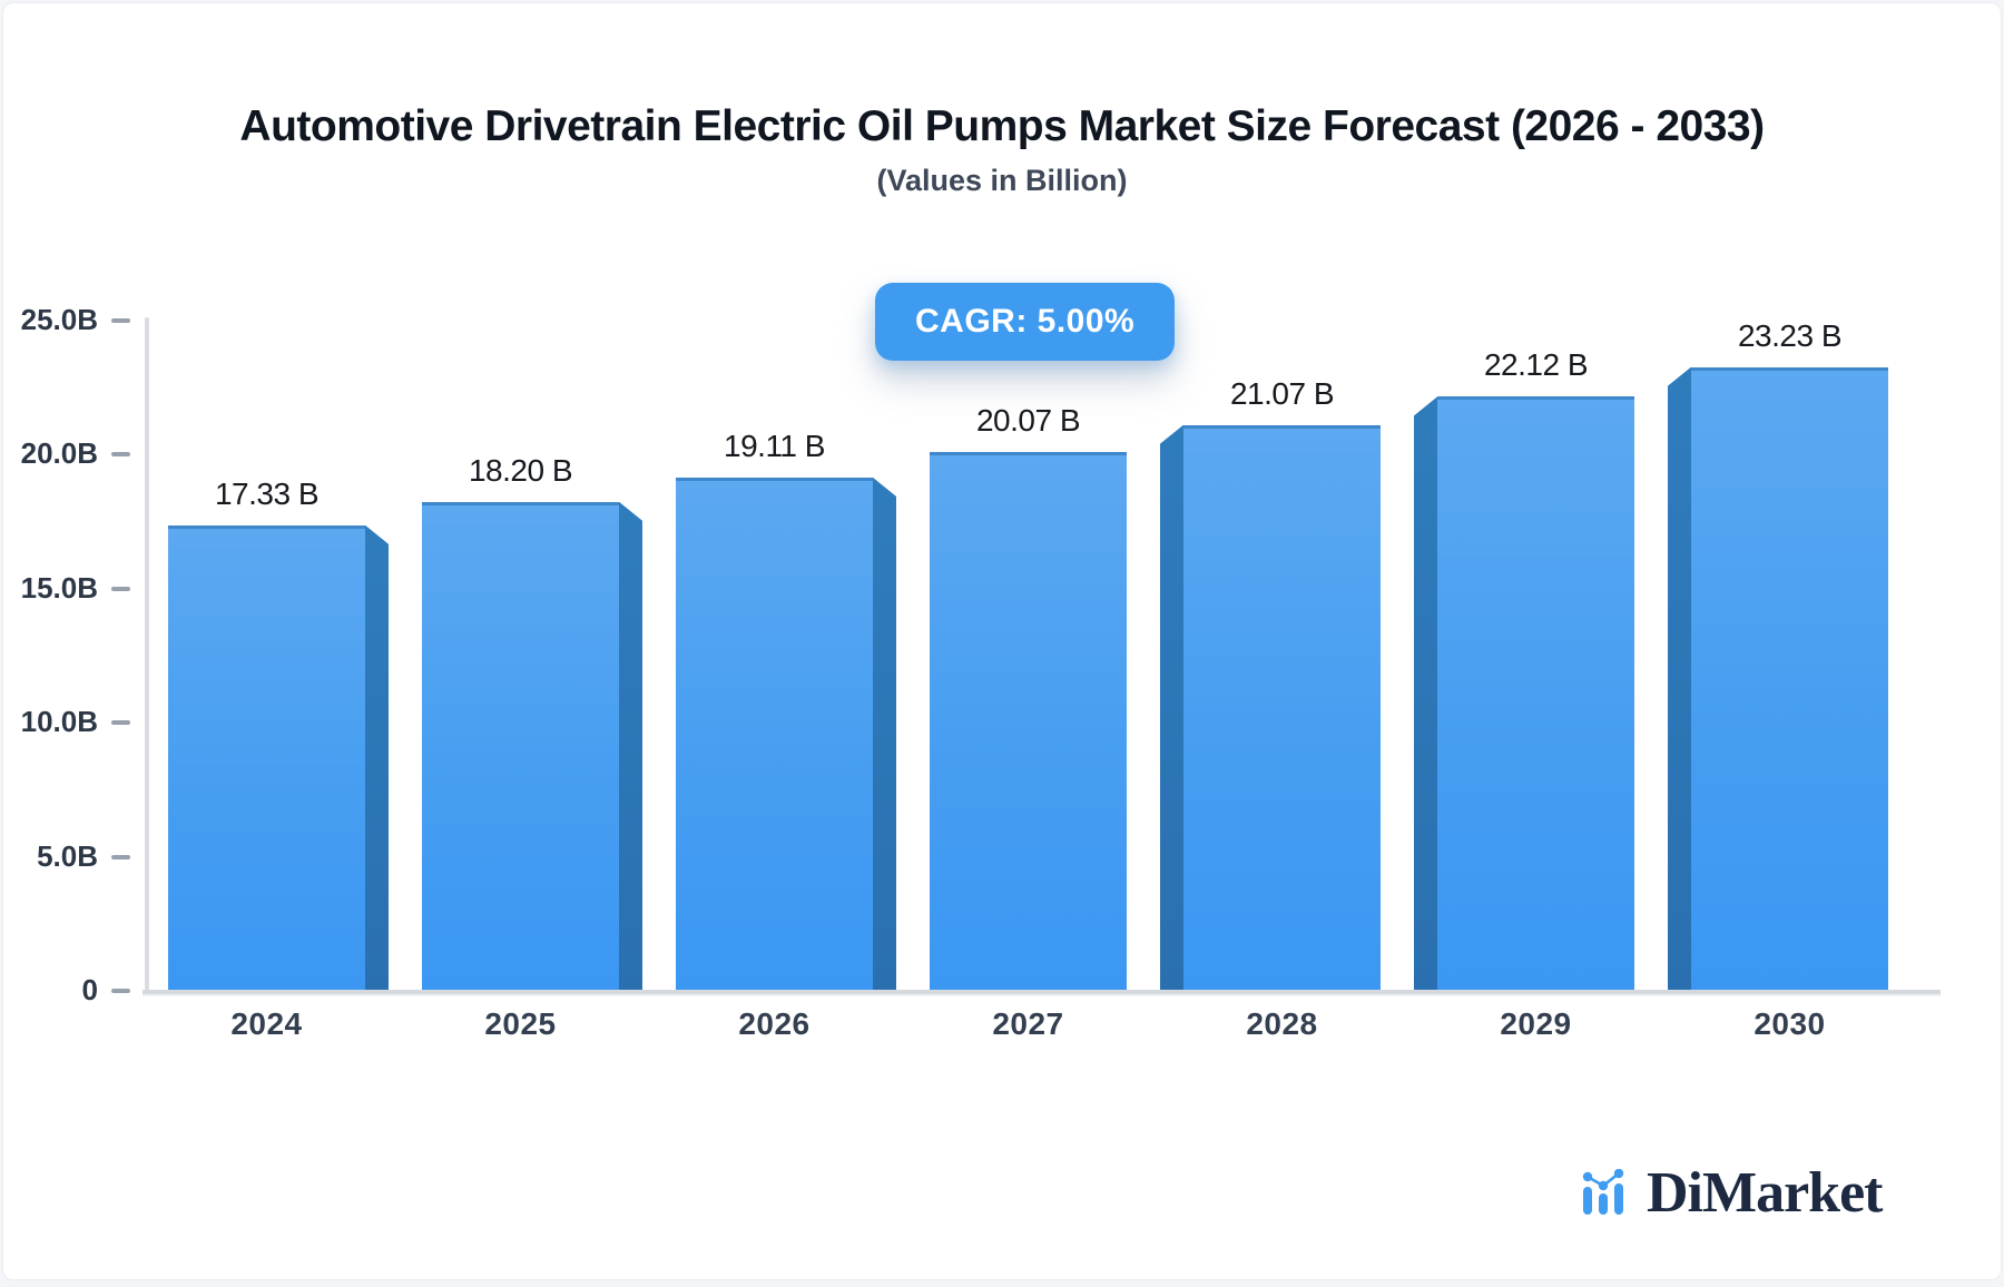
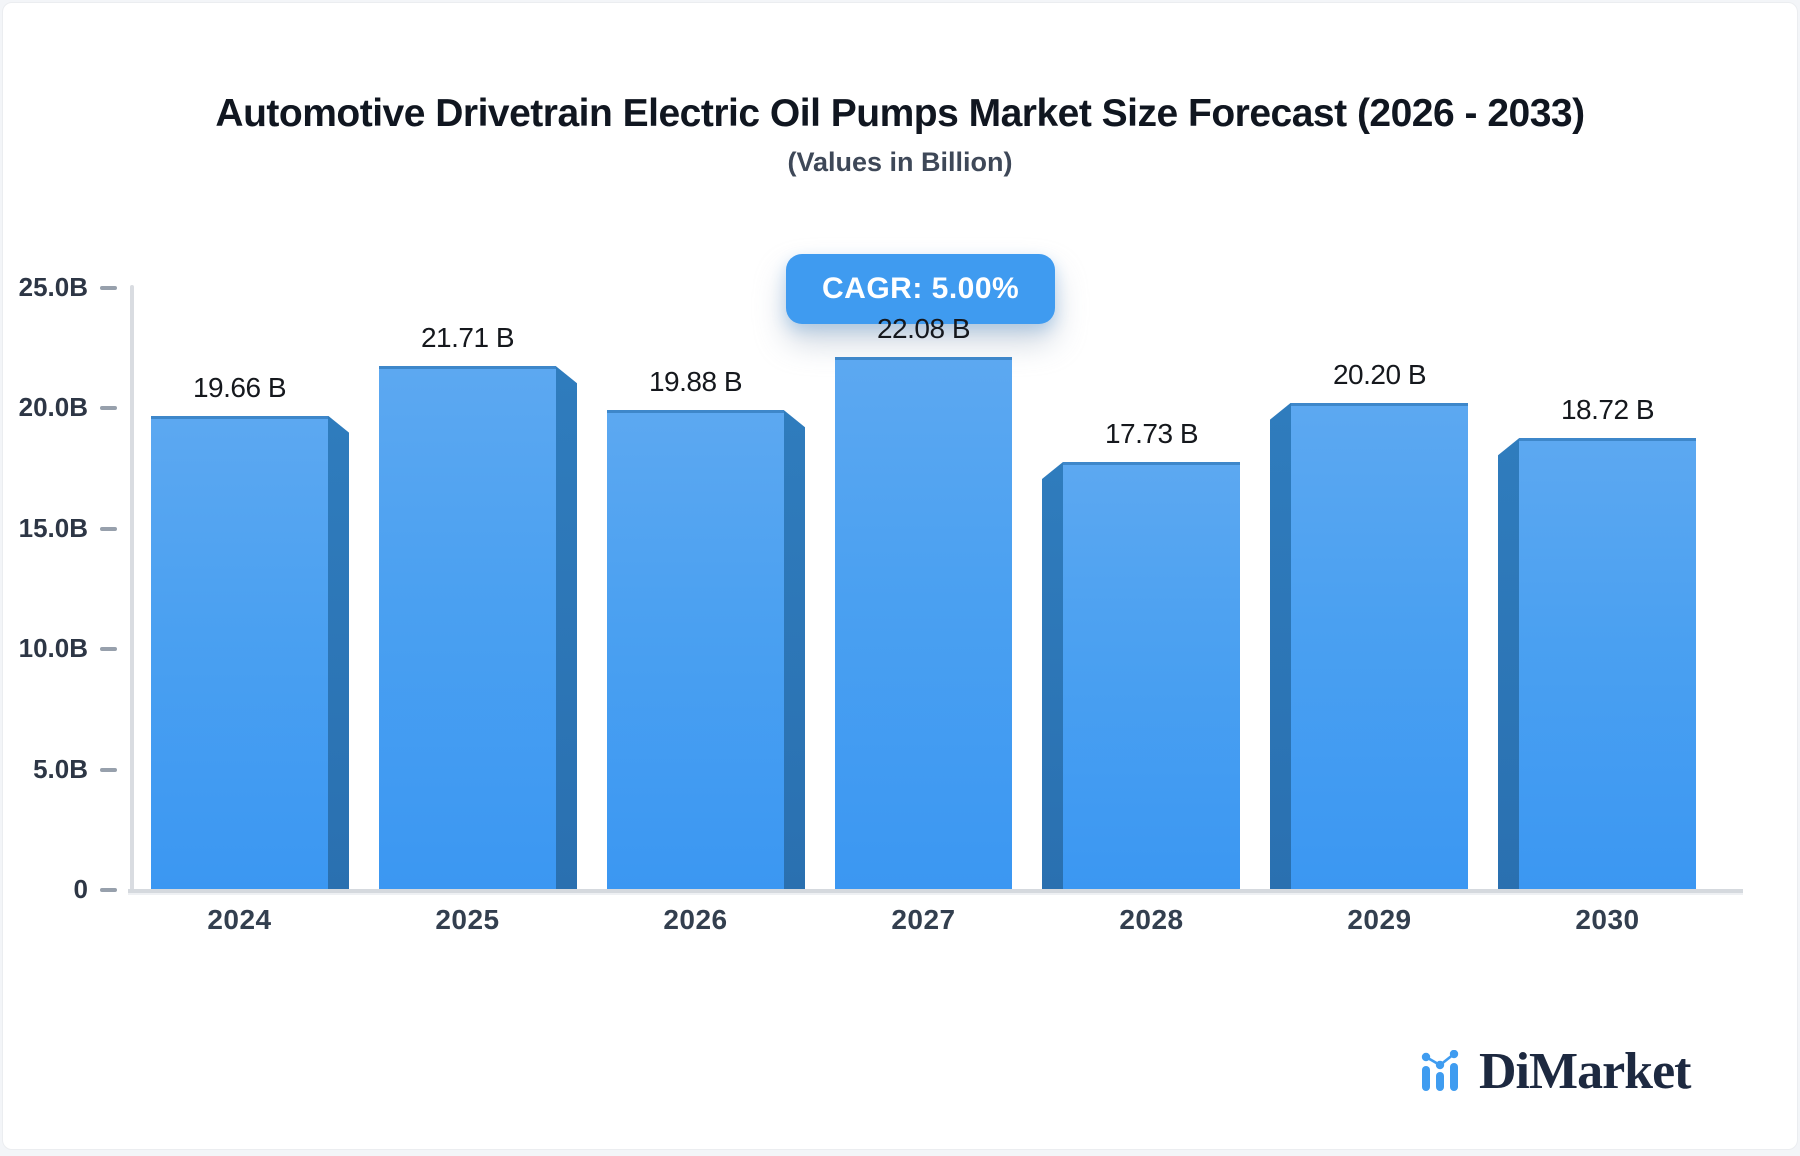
2024: 17.33 -> 19.66
2025: 18.20 -> 21.71
2026: 19.11 -> 19.88
2027: 20.07 -> 22.08
2028: 21.07 -> 17.73
2029: 22.12 -> 20.20
2030: 23.23 -> 18.72
